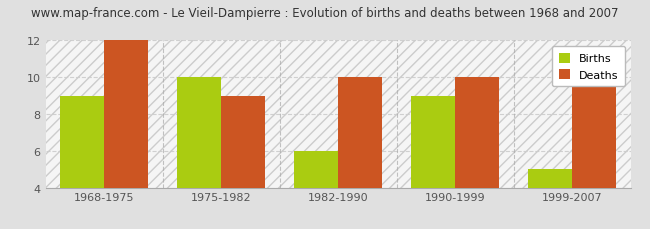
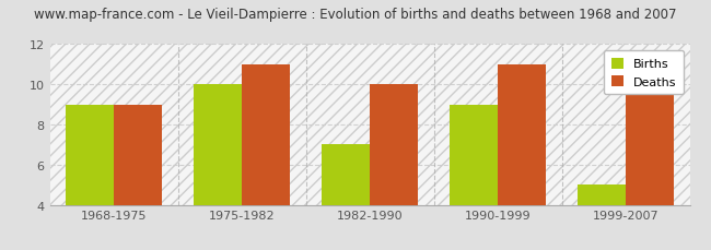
Deaths/1968-1975: 12 -> 9
Deaths/1975-1982: 9 -> 11
Births/1982-1990: 6 -> 7
Deaths/1990-1999: 10 -> 11
